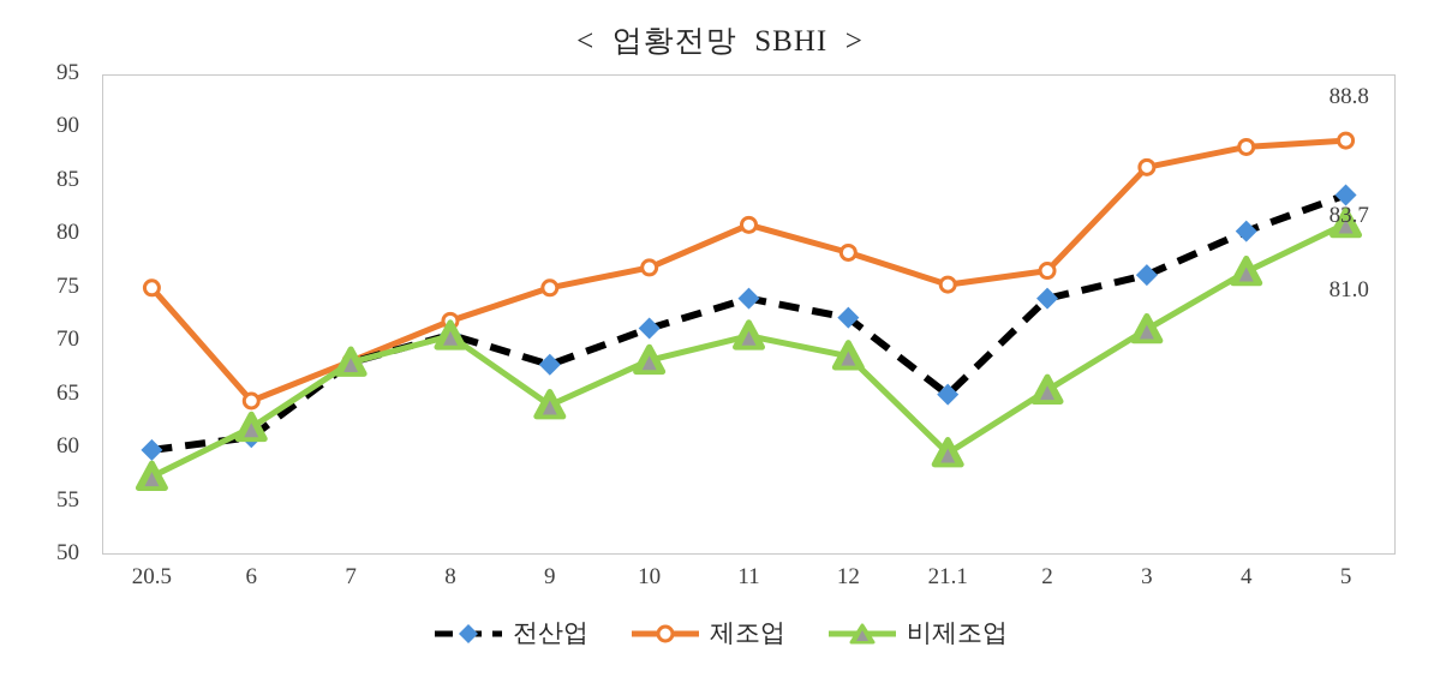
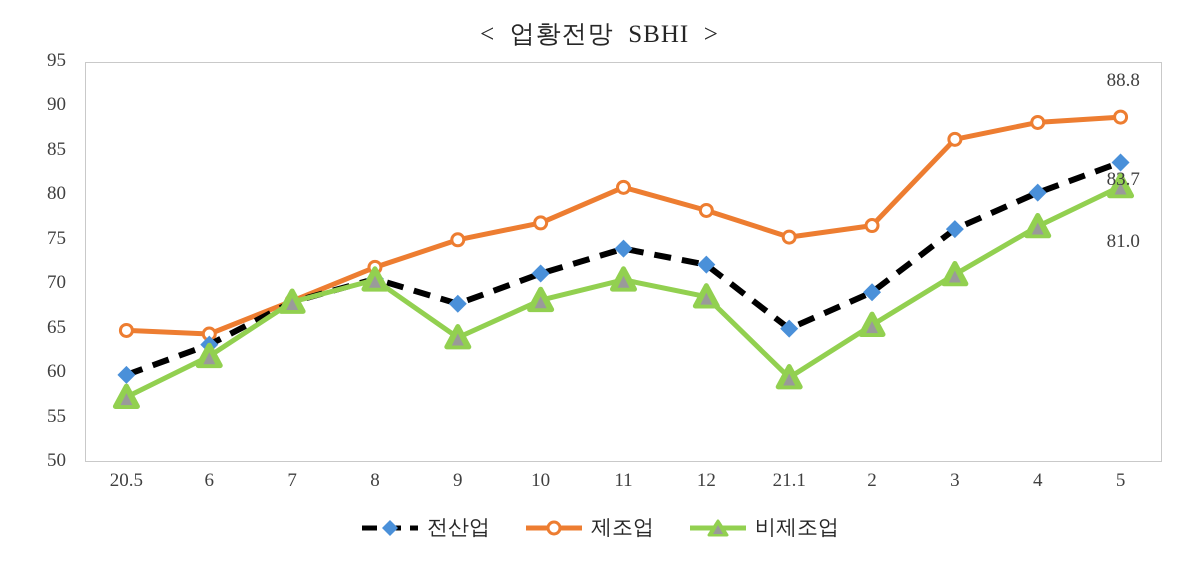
제조업/20.5: 75 -> 65
전산업/6: 61 -> 63
전산업/2: 74 -> 69
